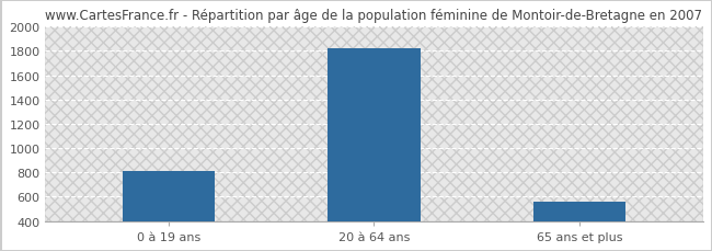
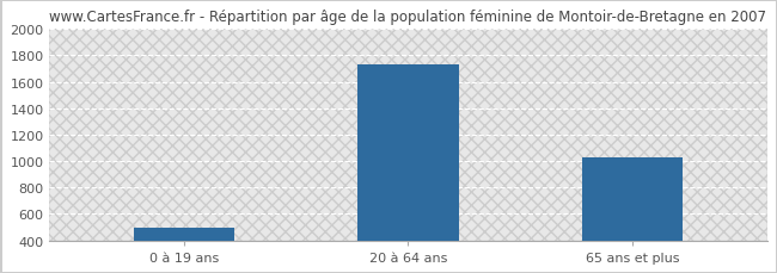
0 à 19 ans: 820 -> 500
20 à 64 ans: 1820 -> 1730
65 ans et plus: 560 -> 1030
